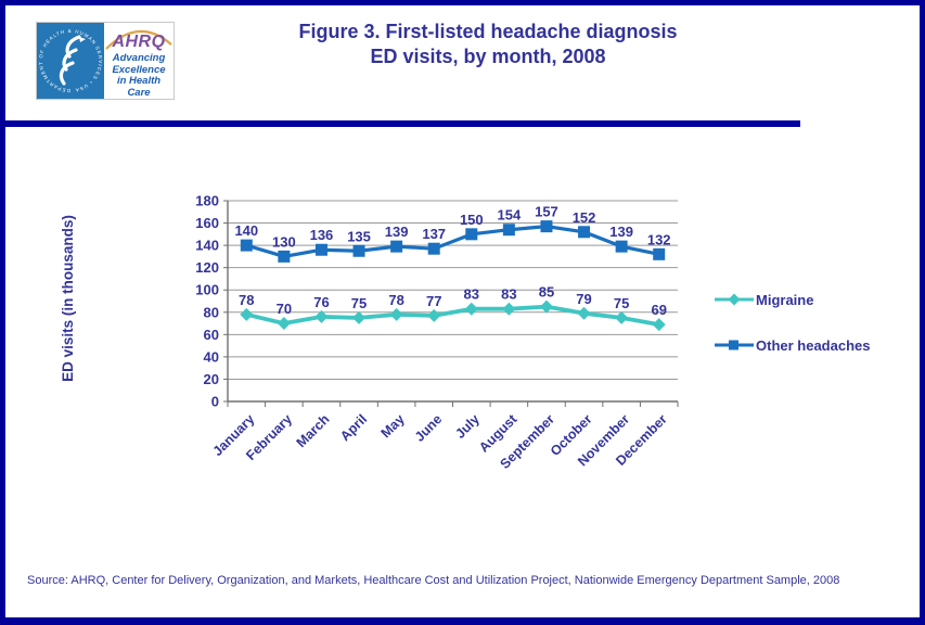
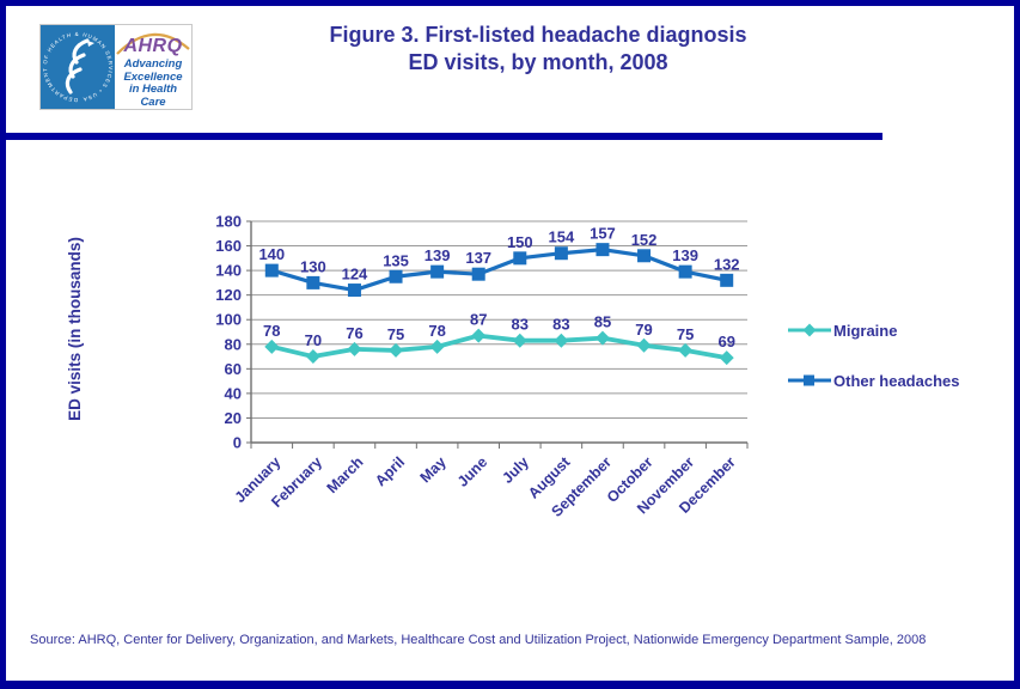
Other headaches/March: 136 -> 124
Migraine/June: 77 -> 87
